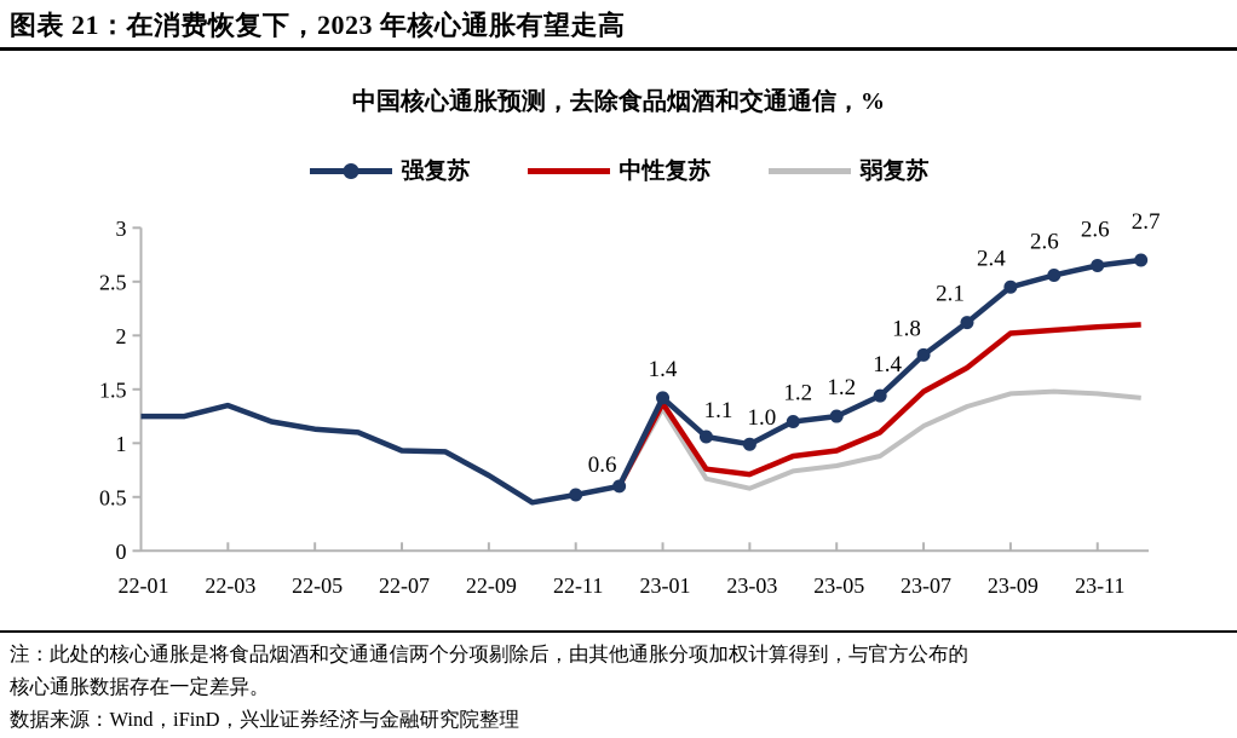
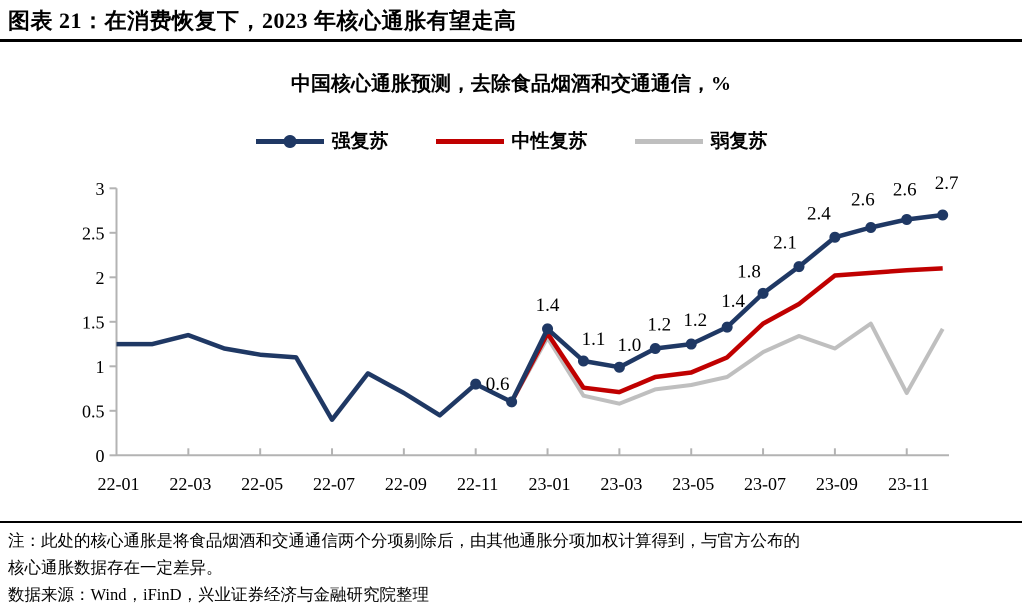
强复苏/22-07: 0.9 -> 0.4
强复苏/22-11: 0.5 -> 0.8
弱复苏/23-09: 1.5 -> 1.2
弱复苏/23-11: 1.5 -> 0.7
